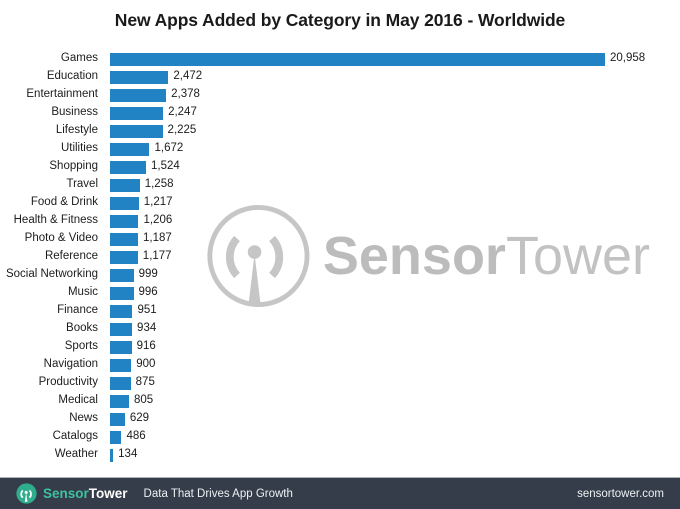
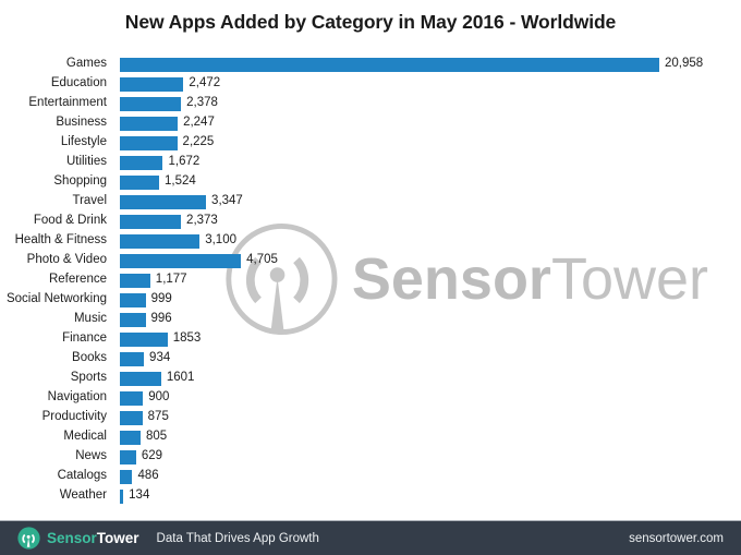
Travel: 1,258 -> 3,347
Food & Drink: 1,217 -> 2,373
Health & Fitness: 1,206 -> 3,100
Photo & Video: 1,187 -> 4,705
Finance: 951 -> 1853
Sports: 916 -> 1601
